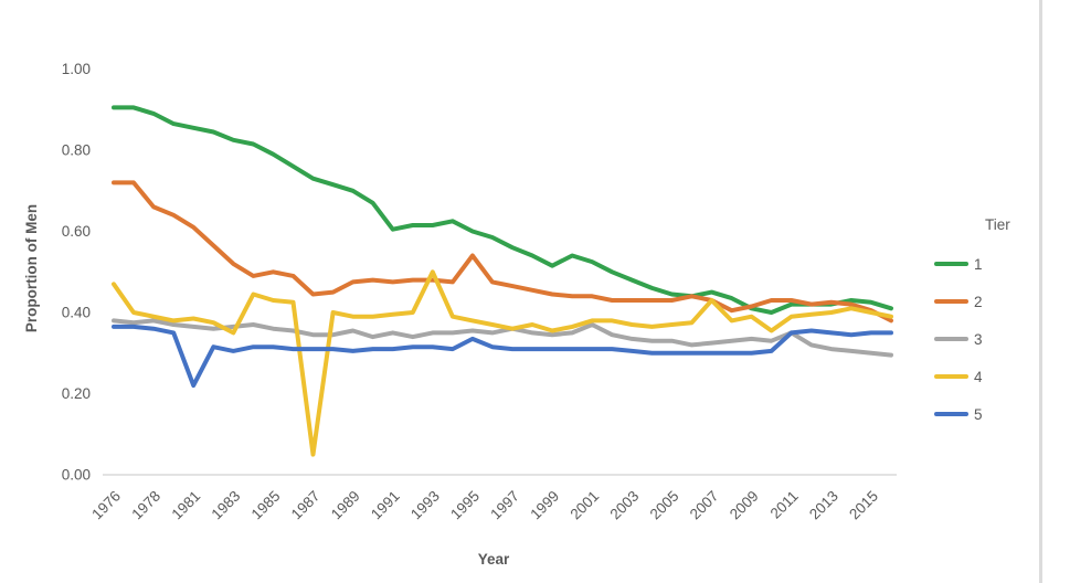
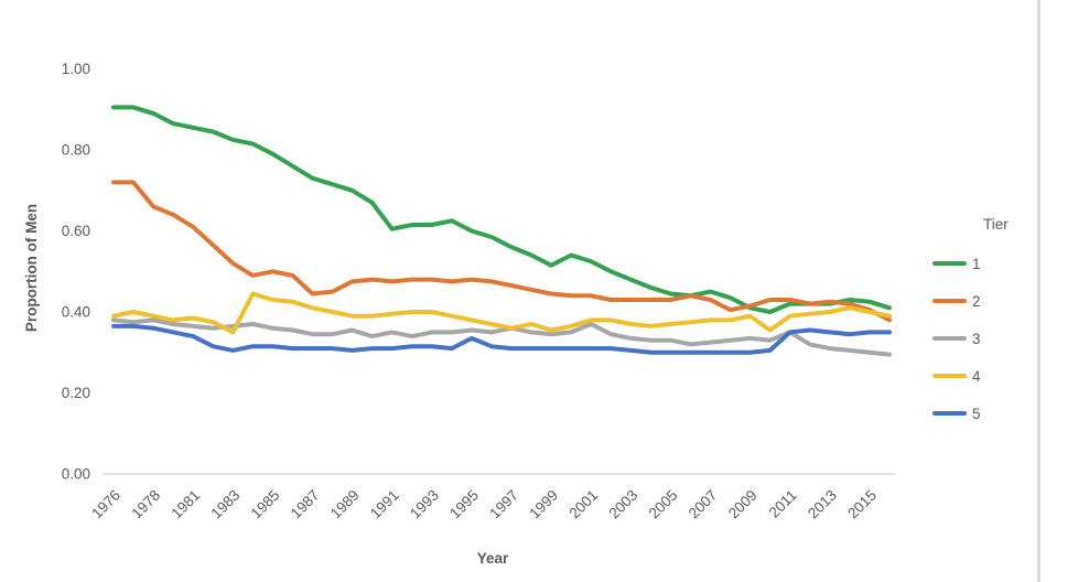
4/1976: 0.47 -> 0.39
5/1981: 0.22 -> 0.34
4/1987: 0.05 -> 0.41
4/1993: 0.50 -> 0.40
2/1995: 0.54 -> 0.48
4/2007: 0.43 -> 0.38
